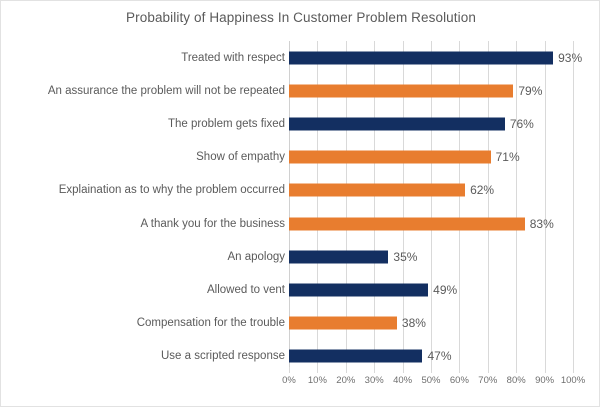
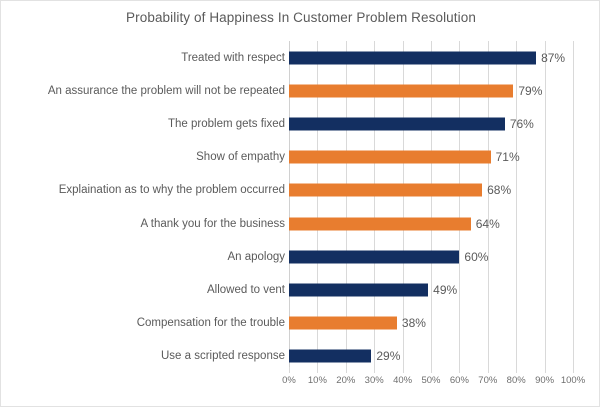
Treated with respect: 93% -> 87%
Explaination as to why the problem occurred: 62% -> 68%
A thank you for the business: 83% -> 64%
An apology: 35% -> 60%
Use a scripted response: 47% -> 29%
